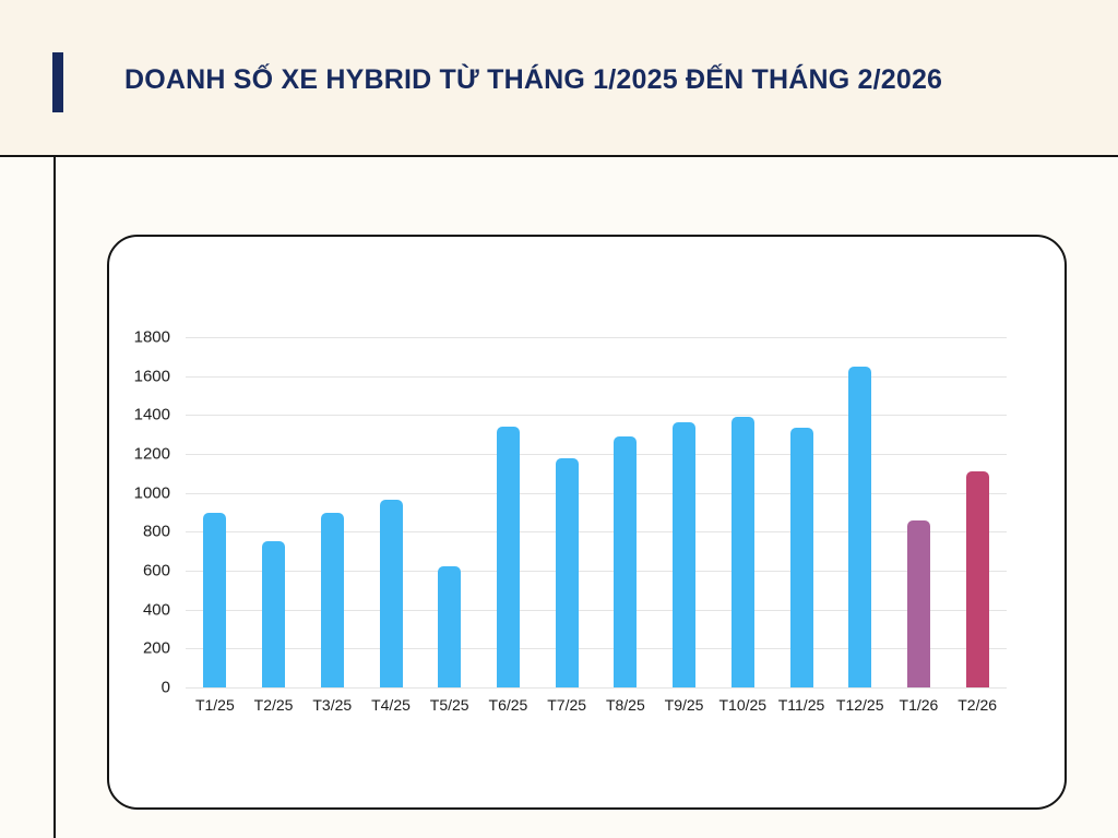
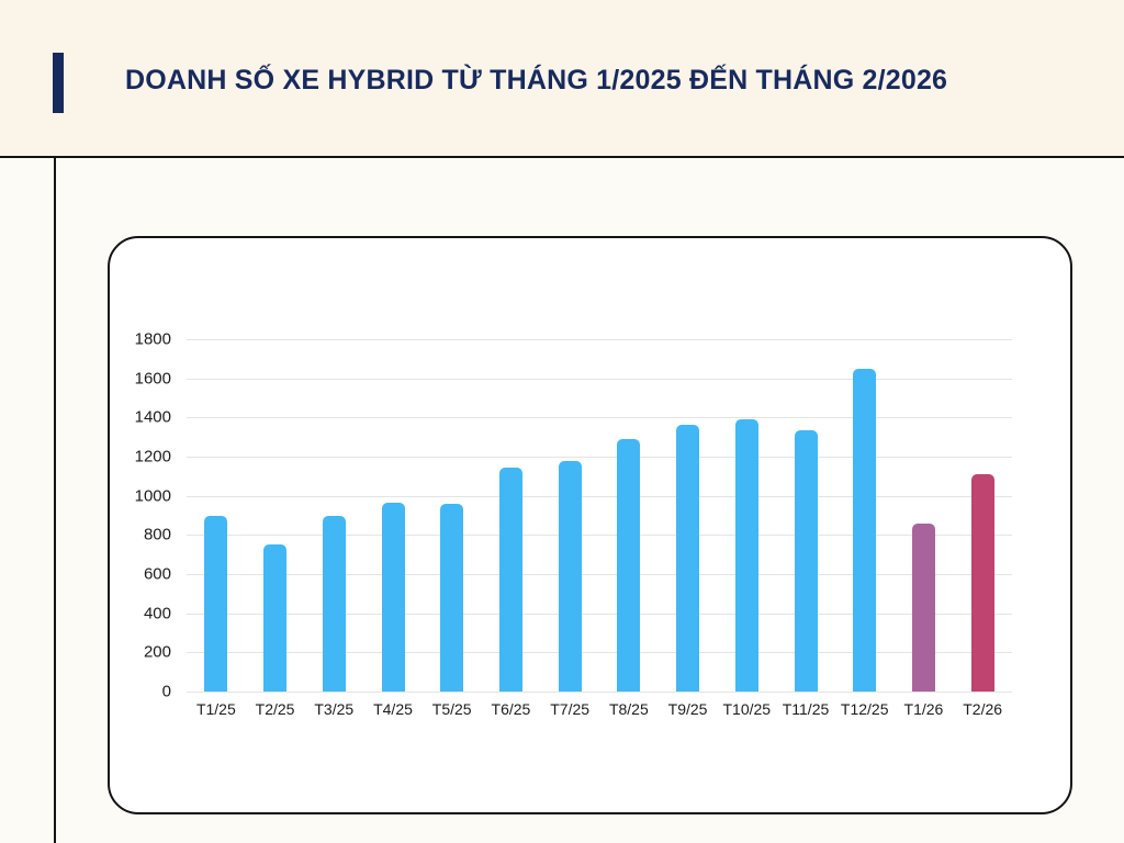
T5/25: 620 -> 960
T6/25: 1340 -> 1140
